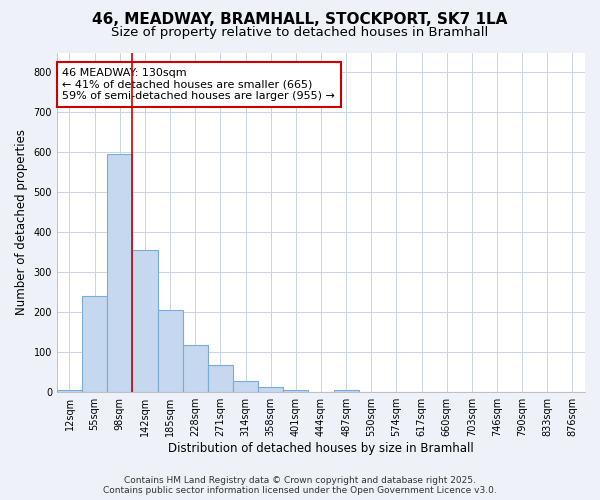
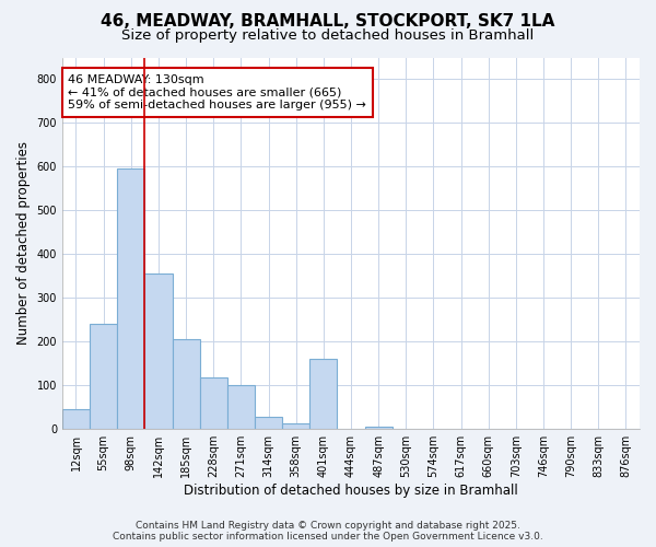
12sqm: 5 -> 45
271sqm: 68 -> 100
401sqm: 5 -> 160
